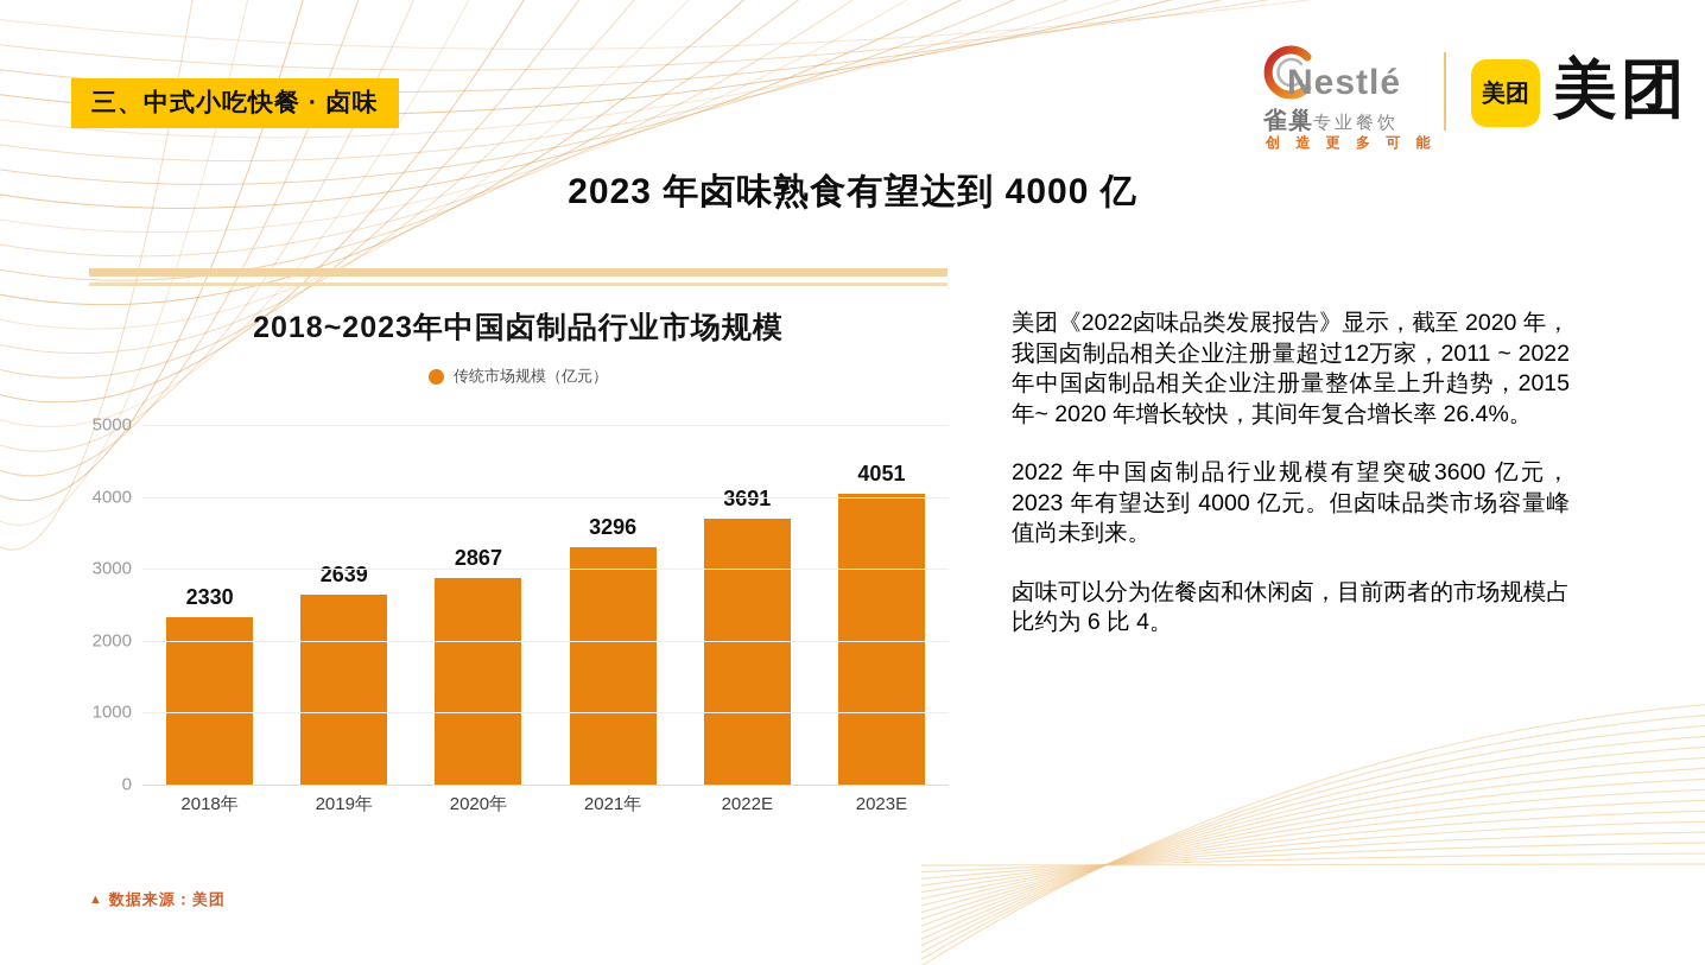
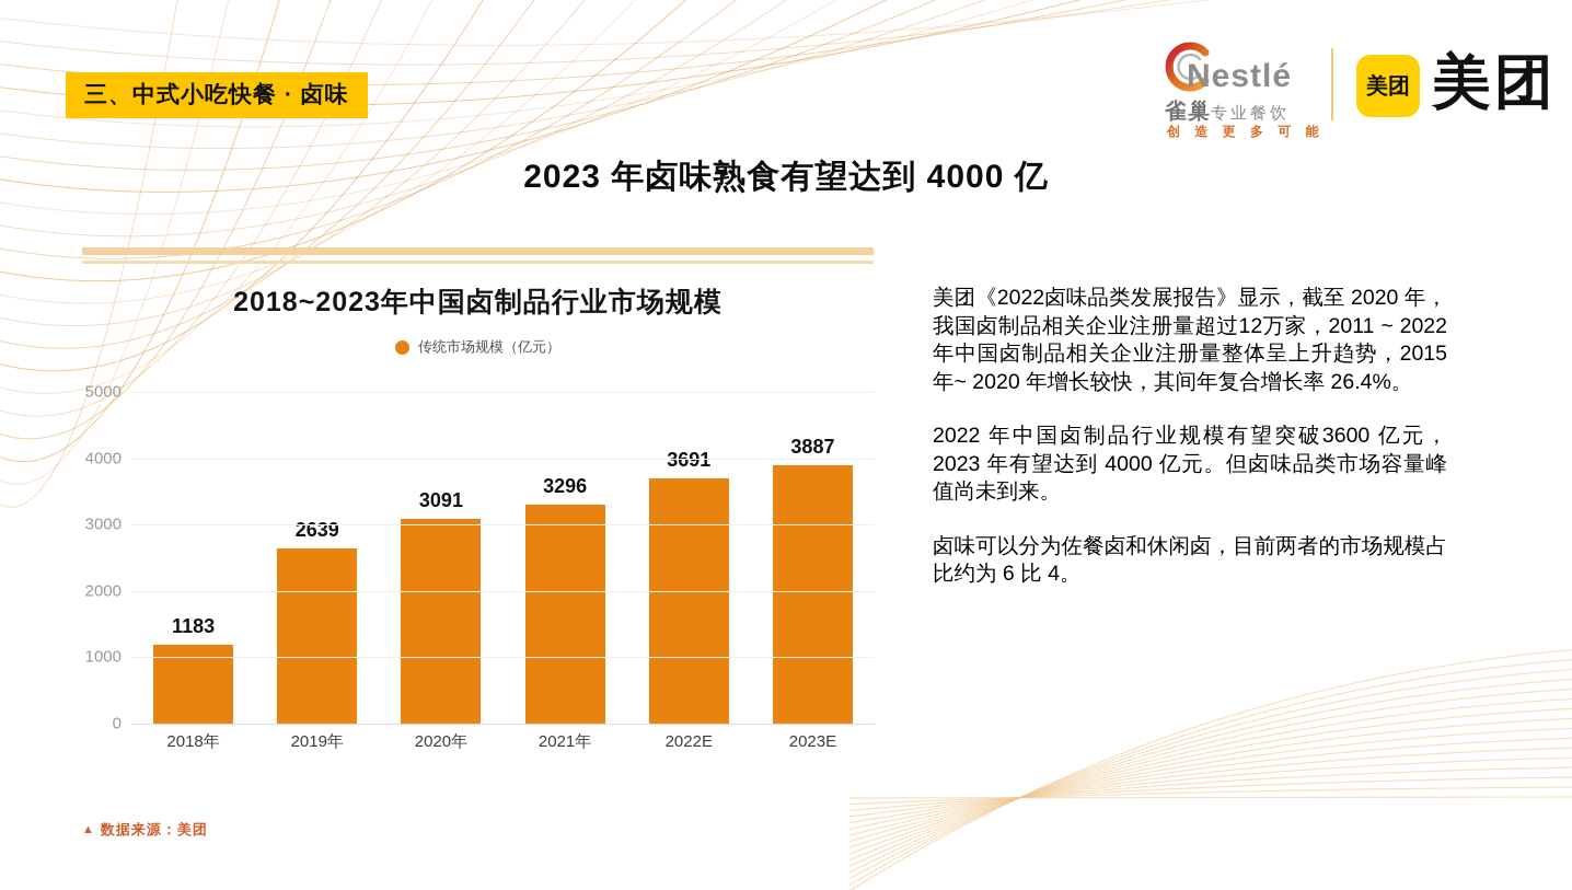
2018年: 2330 -> 1183
2020年: 2867 -> 3091
2023E: 4051 -> 3887
